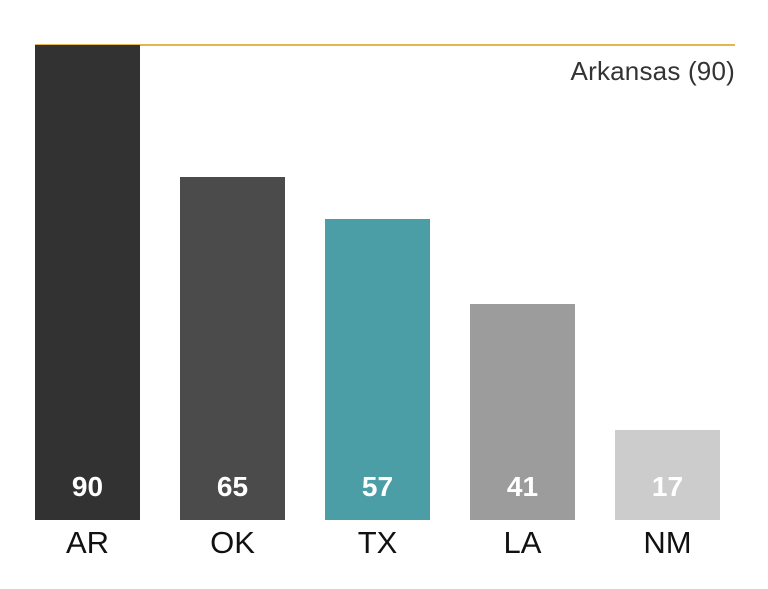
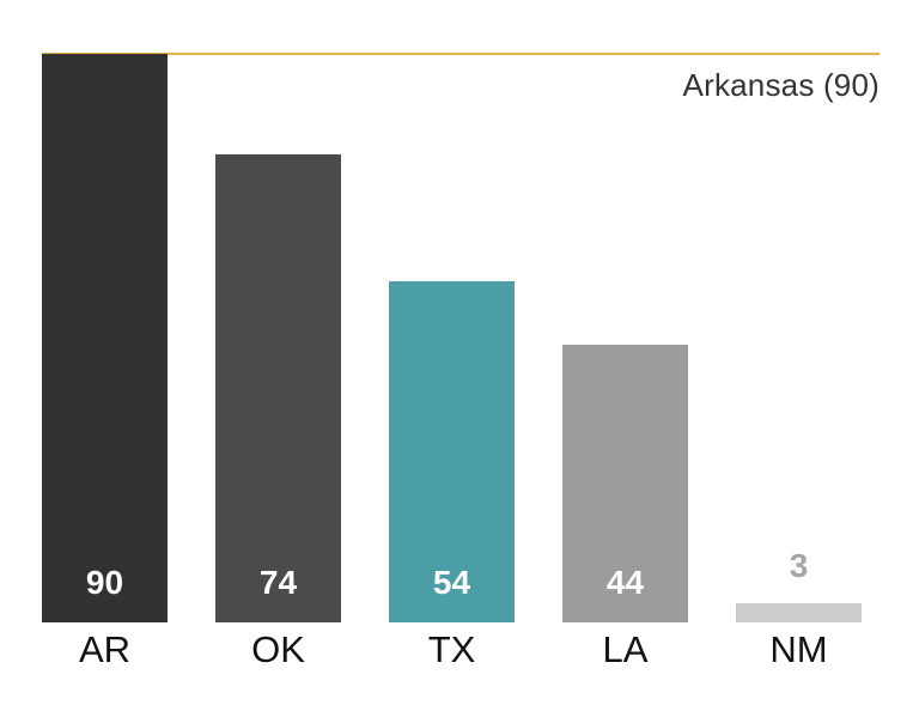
OK: 65 -> 74
TX: 57 -> 54
LA: 41 -> 44
NM: 17 -> 3
